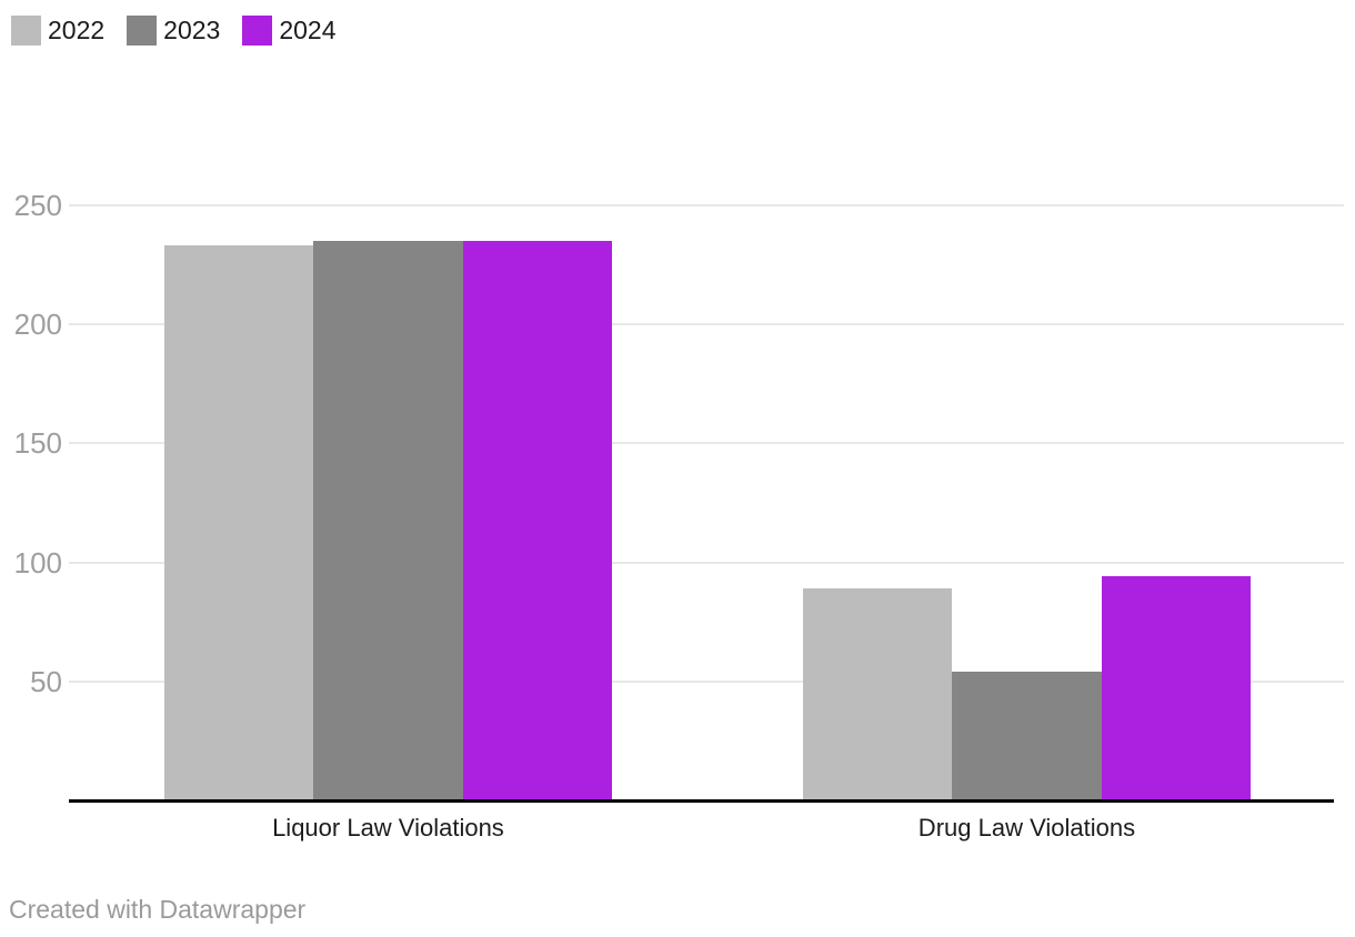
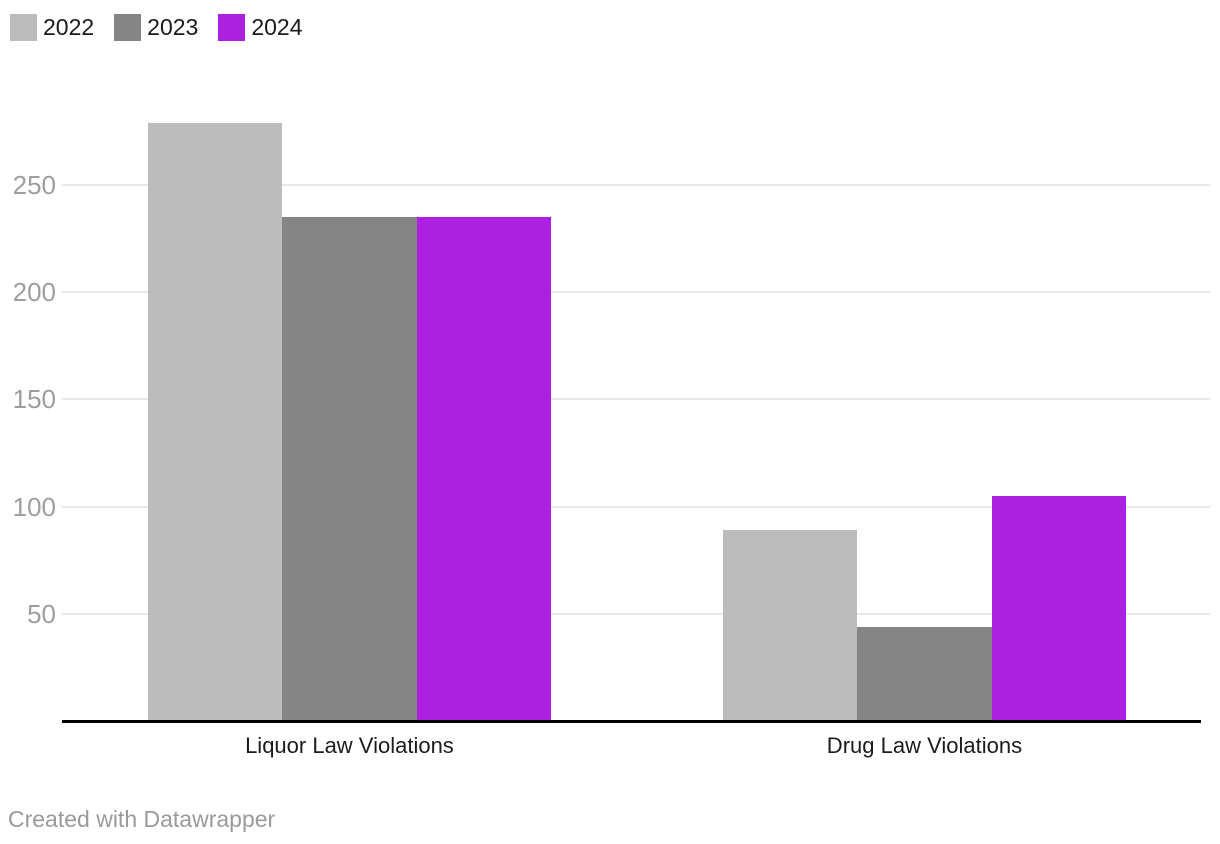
2022/Liquor Law Violations: 233 -> 279
2023/Drug Law Violations: 54 -> 44
2024/Drug Law Violations: 94 -> 105
